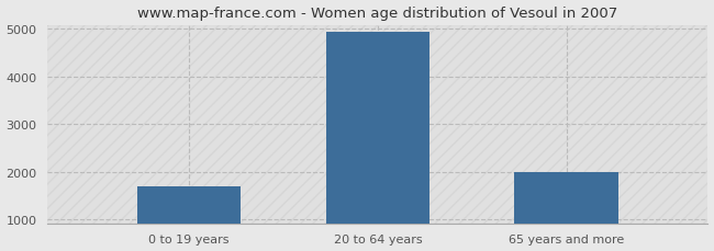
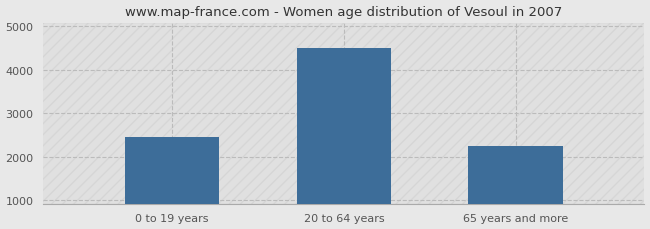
0 to 19 years: 1700 -> 2450
20 to 64 years: 4950 -> 4500
65 years and more: 2000 -> 2250
